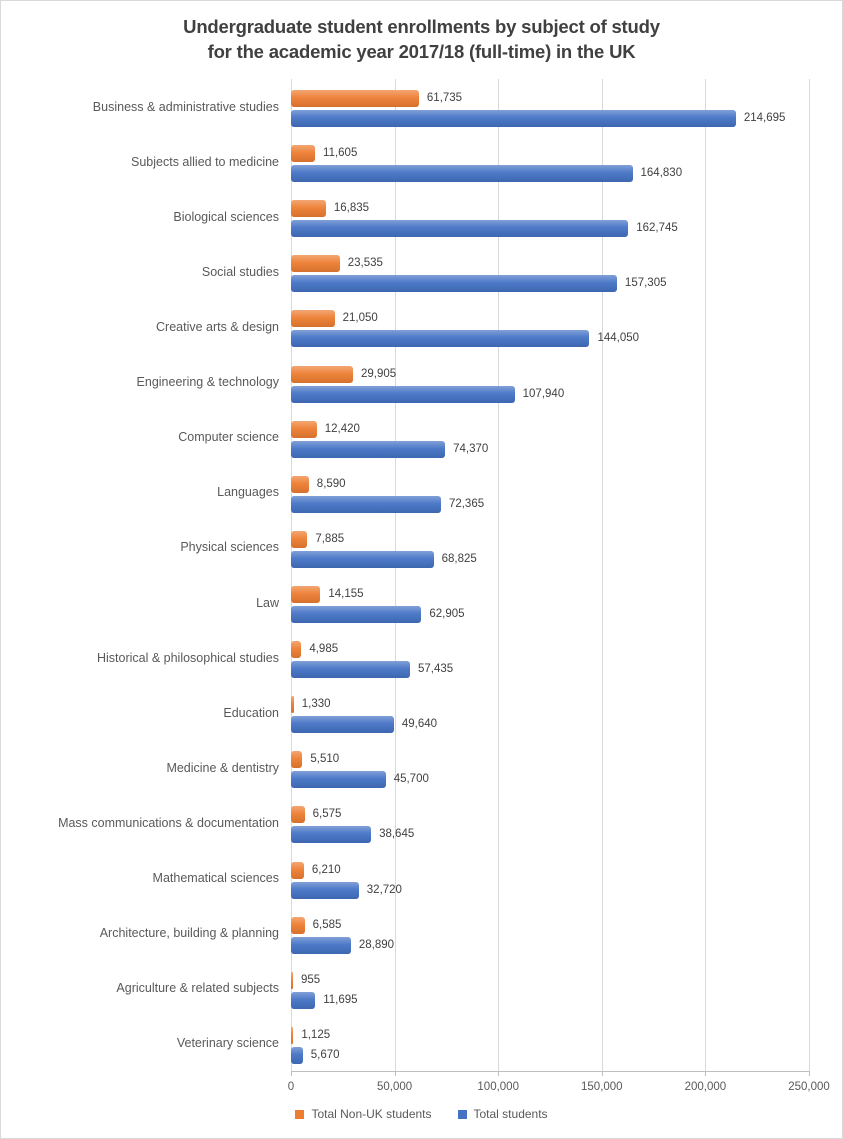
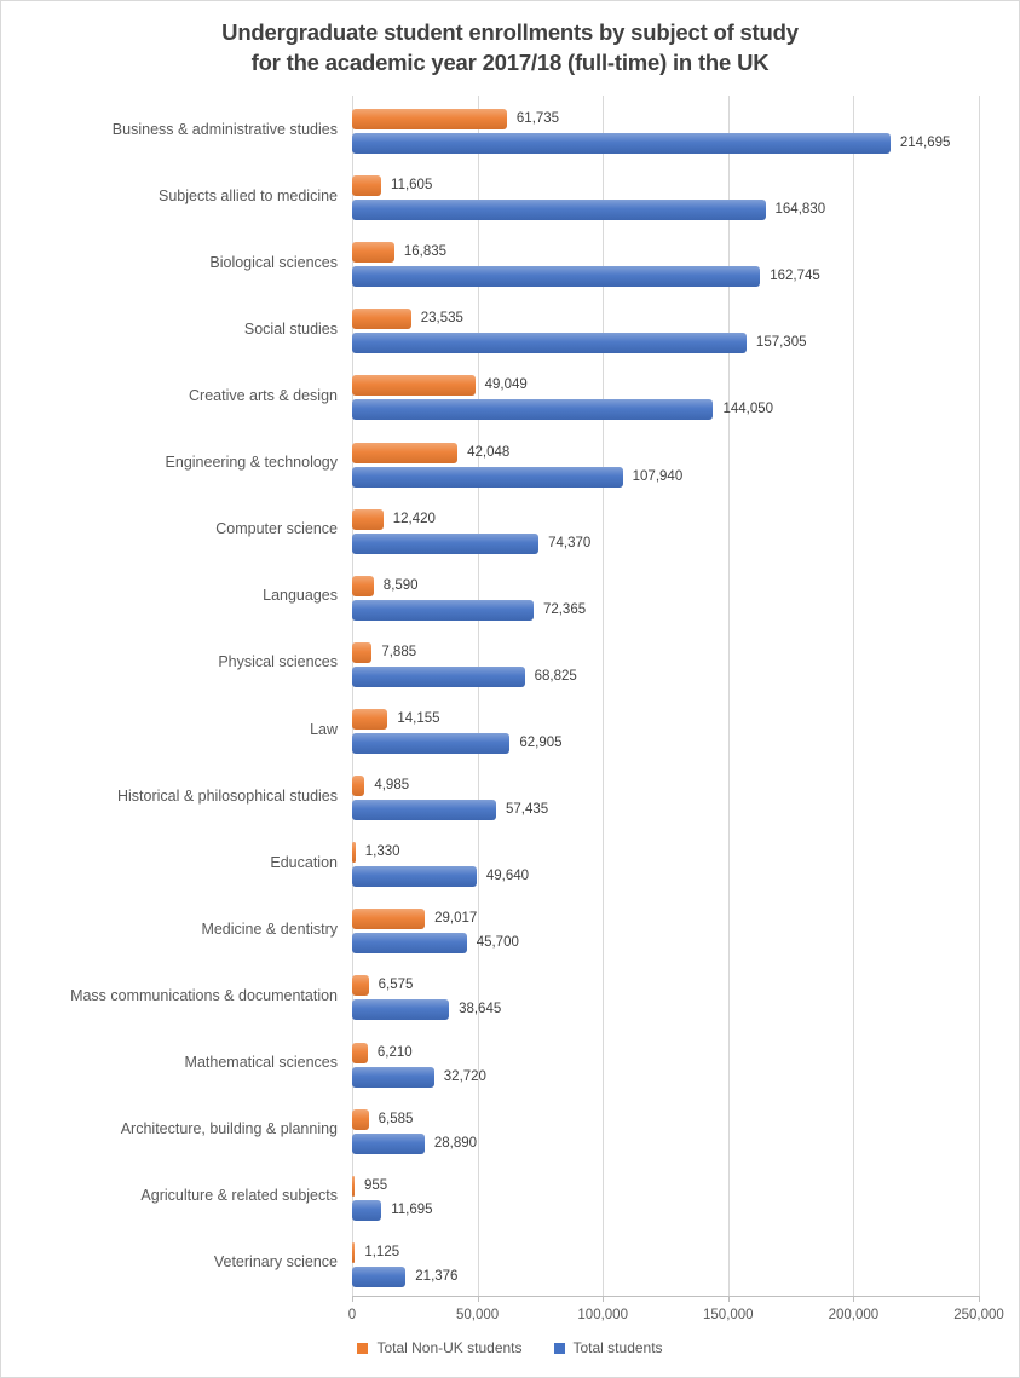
Total Non-UK students/Creative arts & design: 21,050 -> 49,049
Total Non-UK students/Engineering & technology: 29,905 -> 42,048
Total Non-UK students/Medicine & dentistry: 5,510 -> 29,017
Total students/Veterinary science: 5,670 -> 21,376
